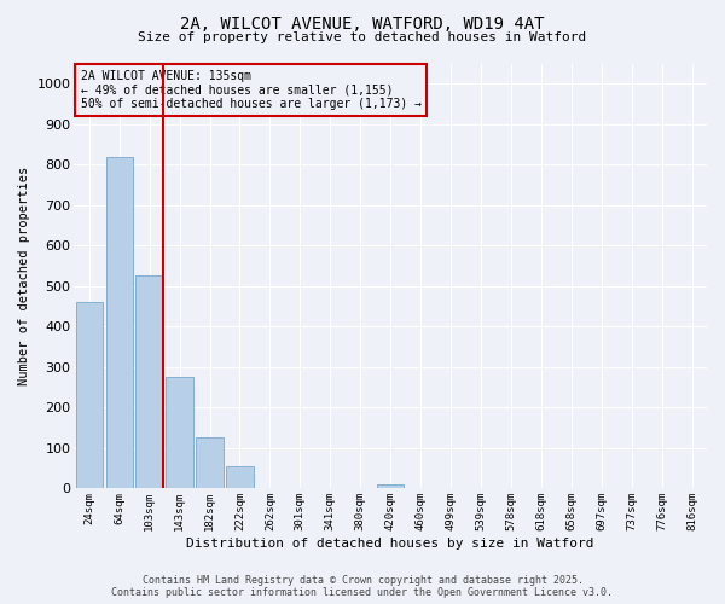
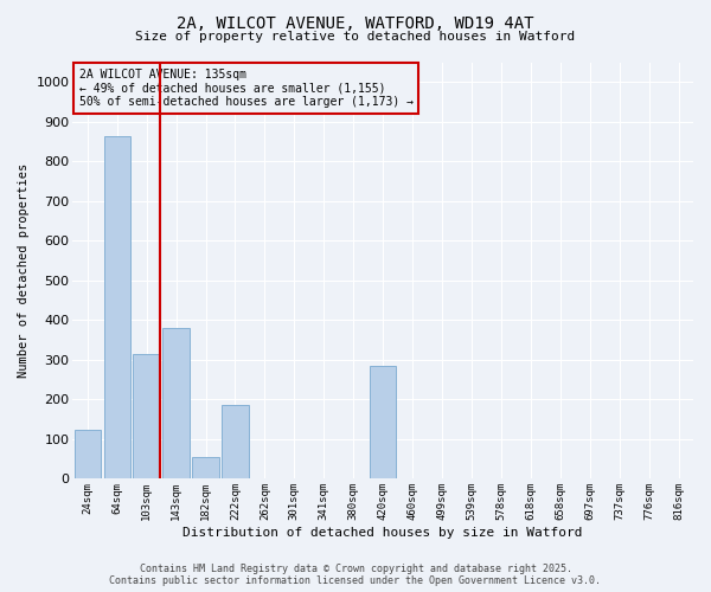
24sqm: 460 -> 125
64sqm: 820 -> 865
103sqm: 525 -> 315
143sqm: 275 -> 380
182sqm: 128 -> 55
222sqm: 55 -> 185
420sqm: 10 -> 285
